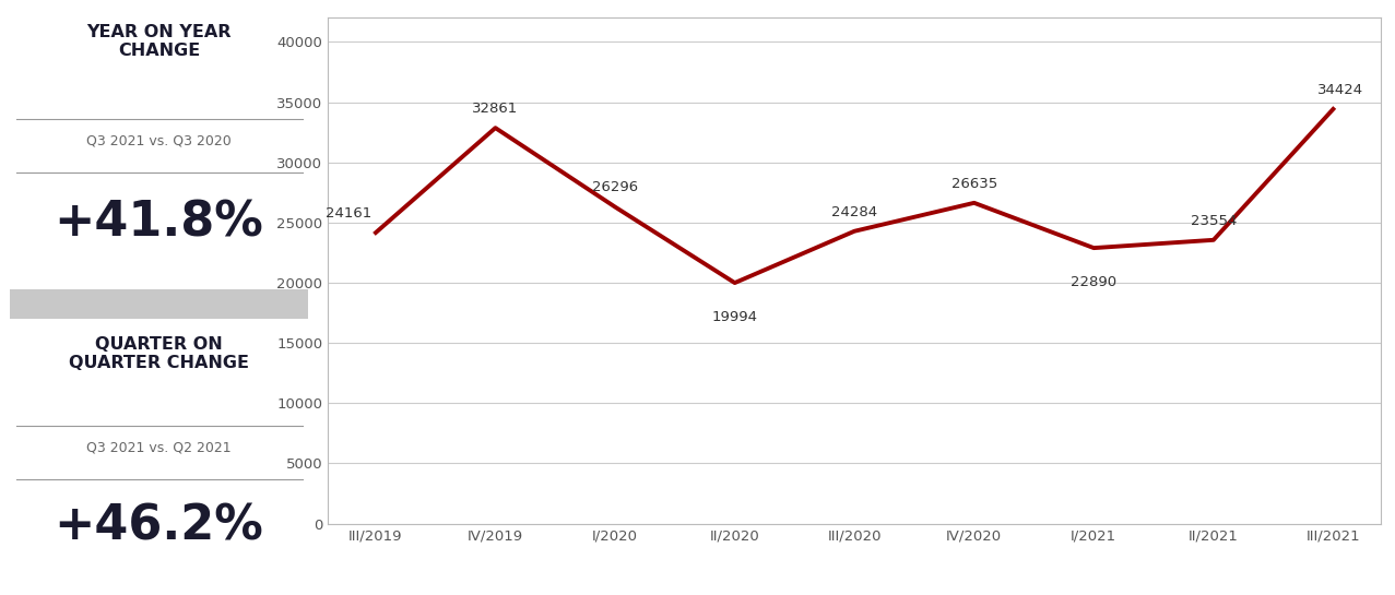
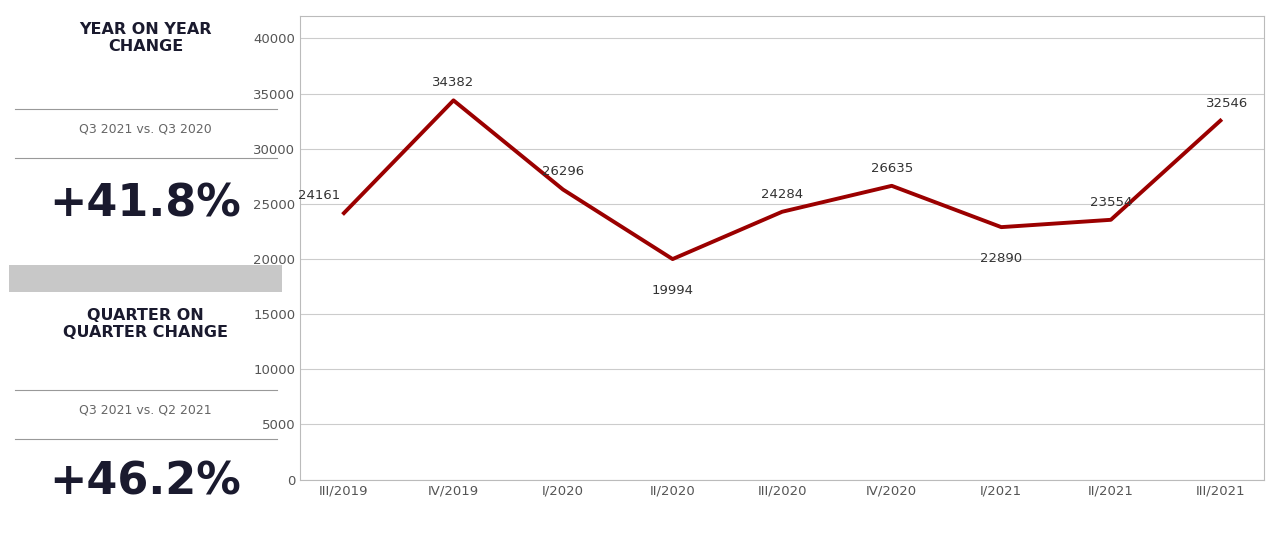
IV/2019: 32861 -> 34382
III/2021: 34424 -> 32546
